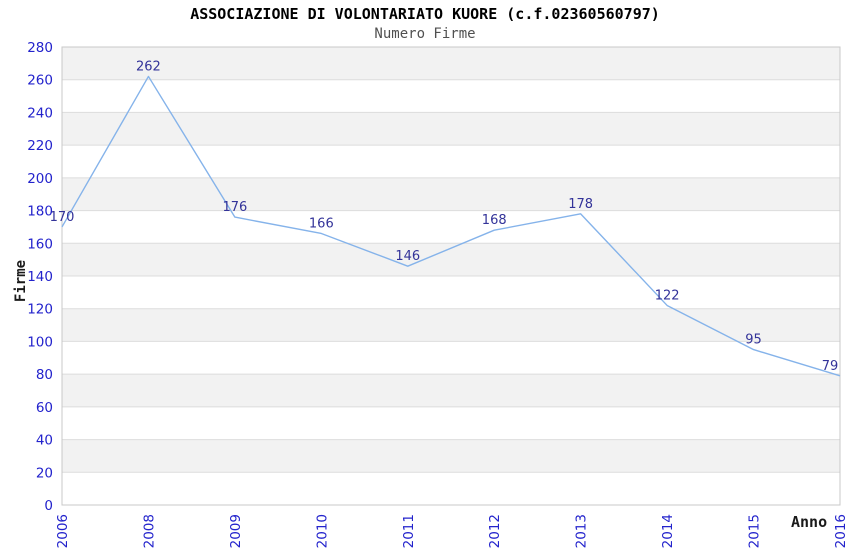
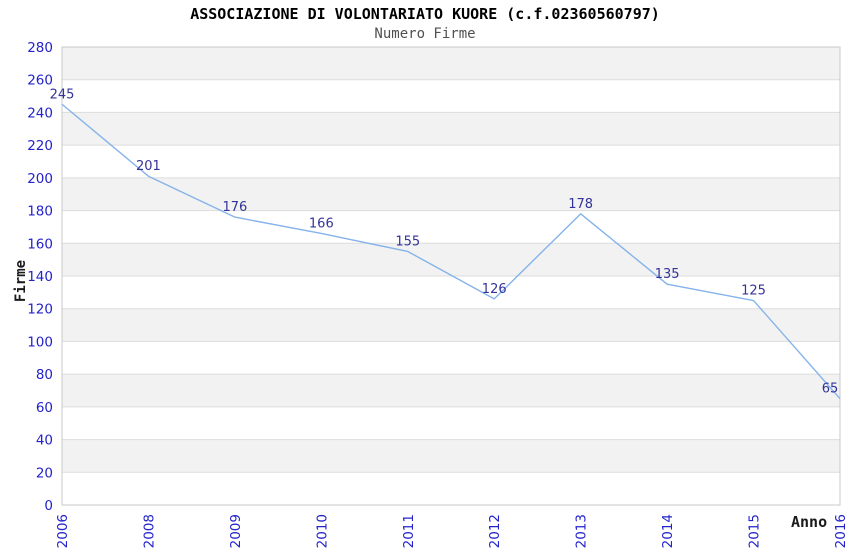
2006: 170 -> 245
2008: 262 -> 201
2011: 146 -> 155
2012: 168 -> 126
2014: 122 -> 135
2015: 95 -> 125
2016: 79 -> 65
